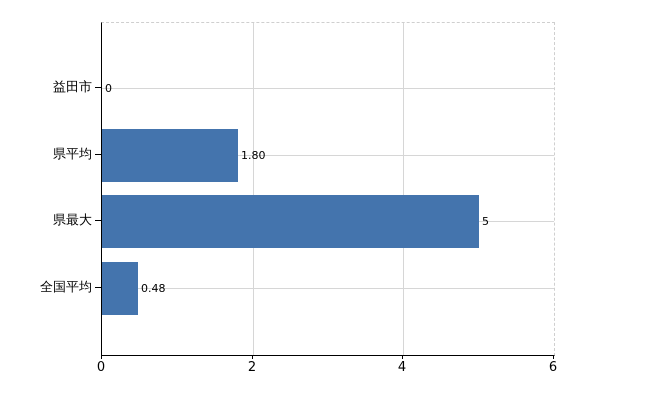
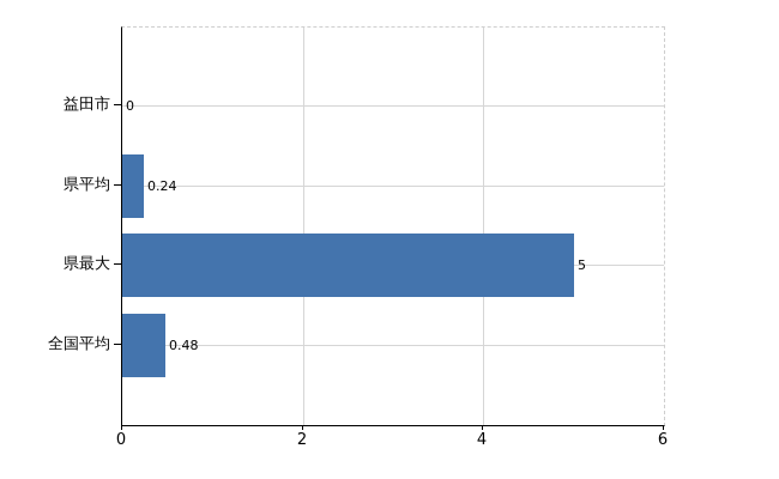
県平均: 1.80 -> 0.24
